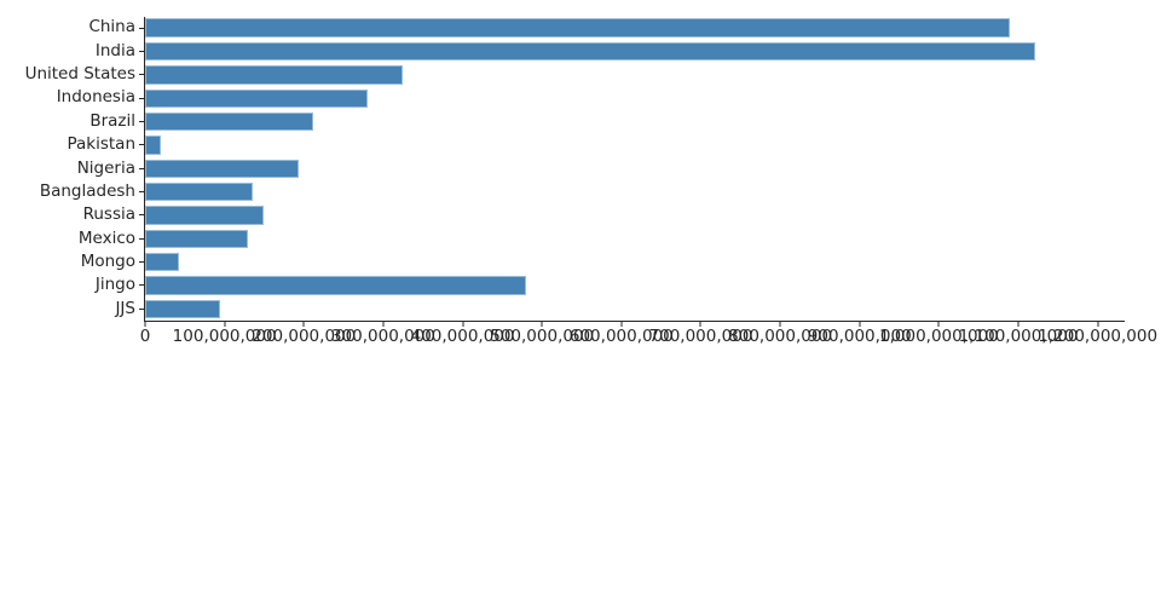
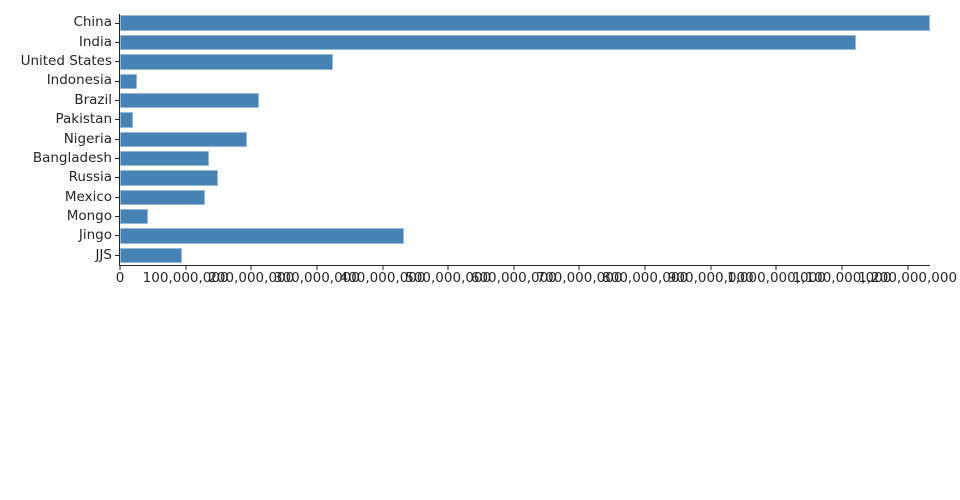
China: 1090000000 -> 1230000000
Indonesia: 280000000 -> 30000000
Jingo: 480000000 -> 430000000
